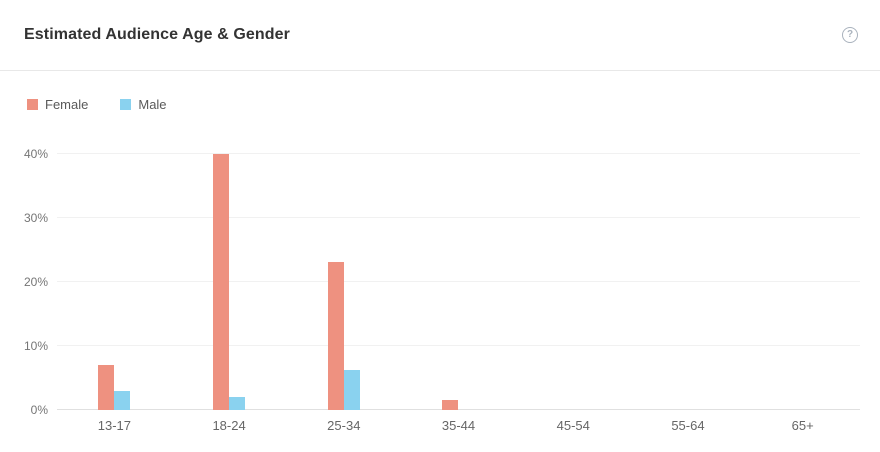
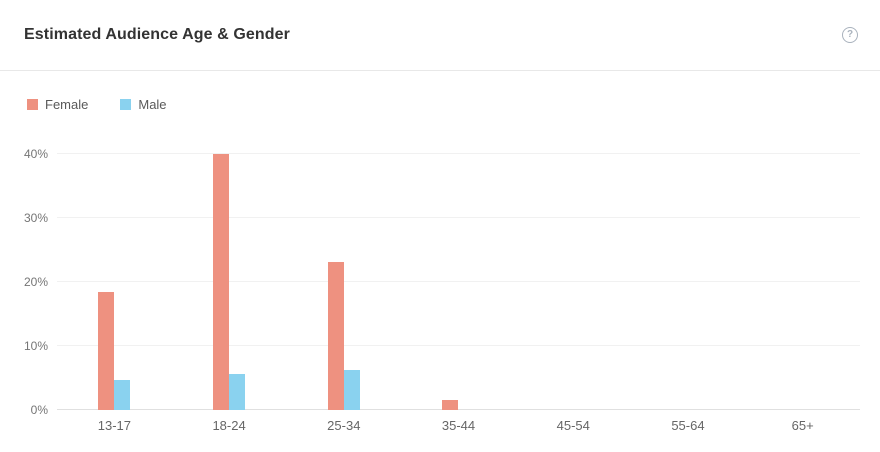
Female/13-17: 7% -> 18%
Male/13-17: 3% -> 5%
Male/18-24: 2% -> 6%
